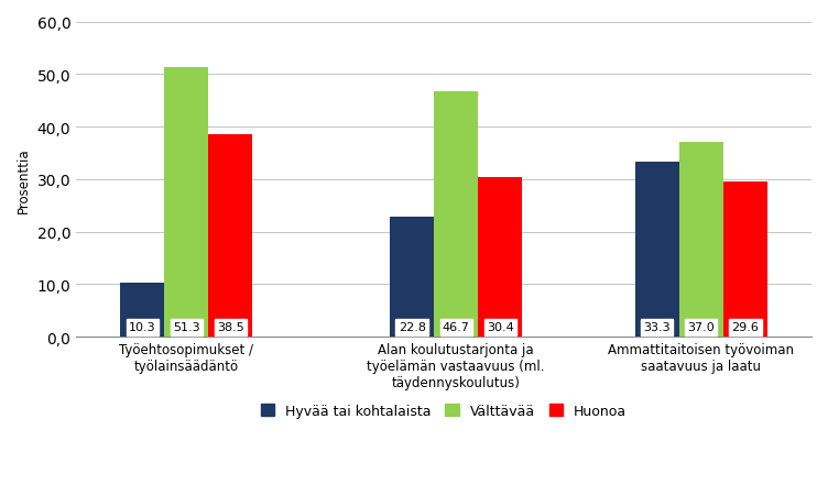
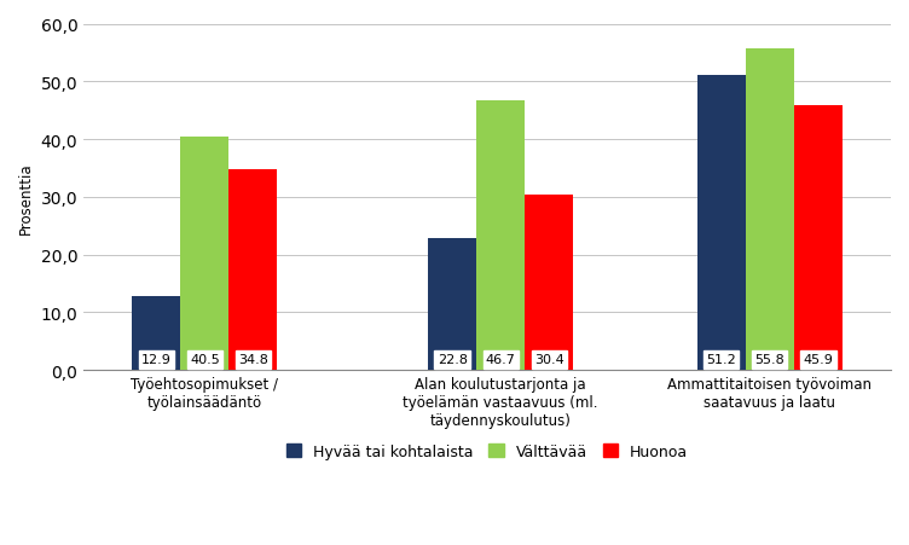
Hyvää tai kohtalaista/Työehtosopimukset / työlainsäädäntö: 10.3 -> 12.9
Välttävää/Työehtosopimukset / työlainsäädäntö: 51.3 -> 40.5
Huonoa/Työehtosopimukset / työlainsäädäntö: 38.5 -> 34.8
Hyvää tai kohtalaista/Ammattitaitoisen työvoiman saatavuus ja laatu: 33.3 -> 51.2
Välttävää/Ammattitaitoisen työvoiman saatavuus ja laatu: 37.0 -> 55.8
Huonoa/Ammattitaitoisen työvoiman saatavuus ja laatu: 29.6 -> 45.9
